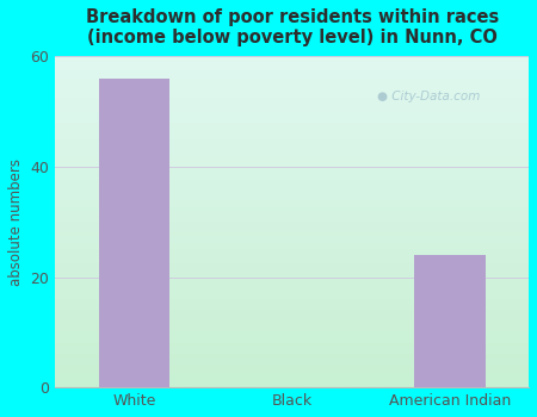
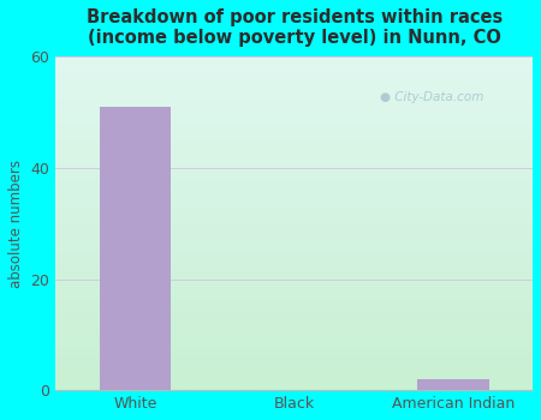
White: 56 -> 51
American Indian: 24 -> 2
